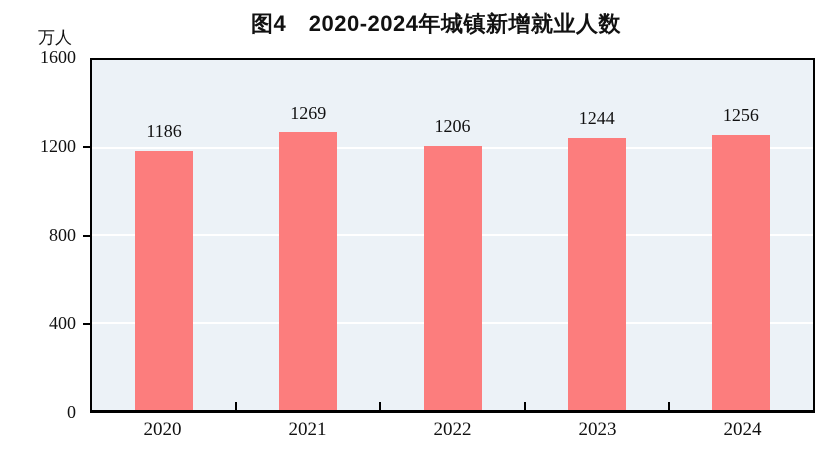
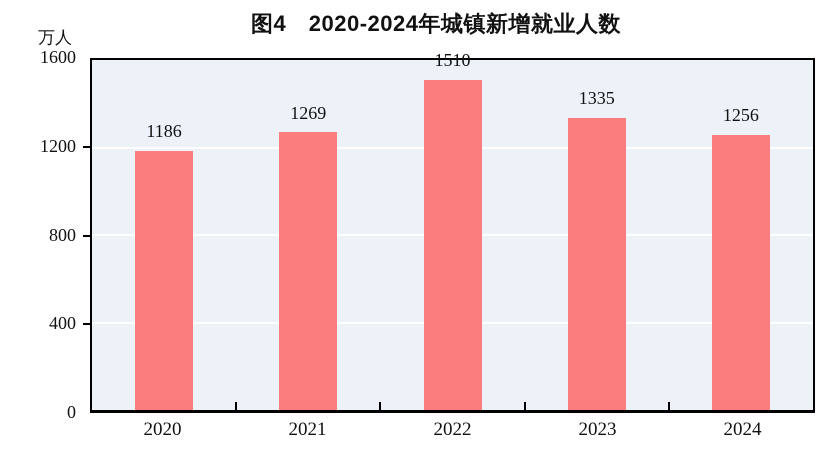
2022: 1206 -> 1510
2023: 1244 -> 1335
